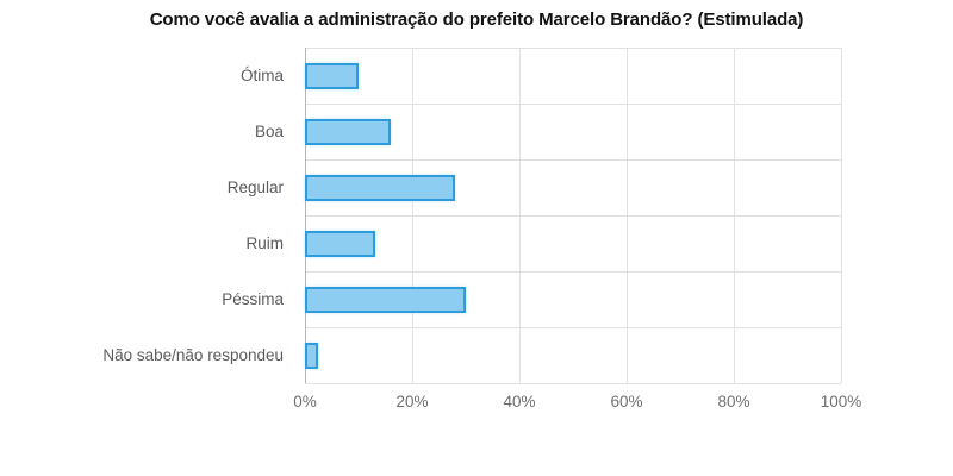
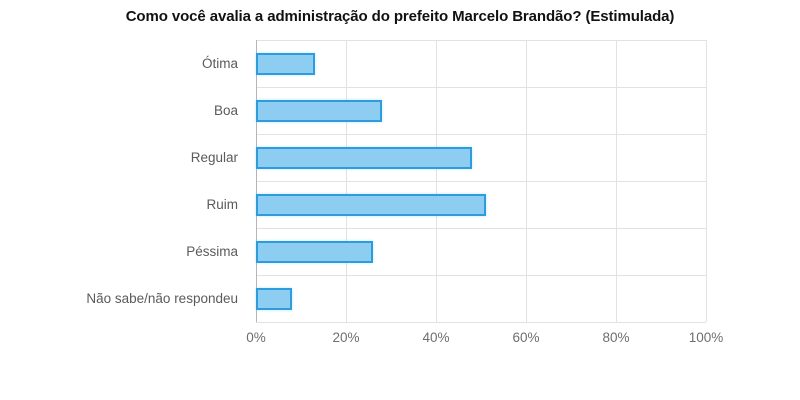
Ótima: 10% -> 13%
Boa: 16% -> 28%
Regular: 28% -> 48%
Ruim: 13% -> 51%
Péssima: 30% -> 26%
Não sabe/não respondeu: 2% -> 8%
